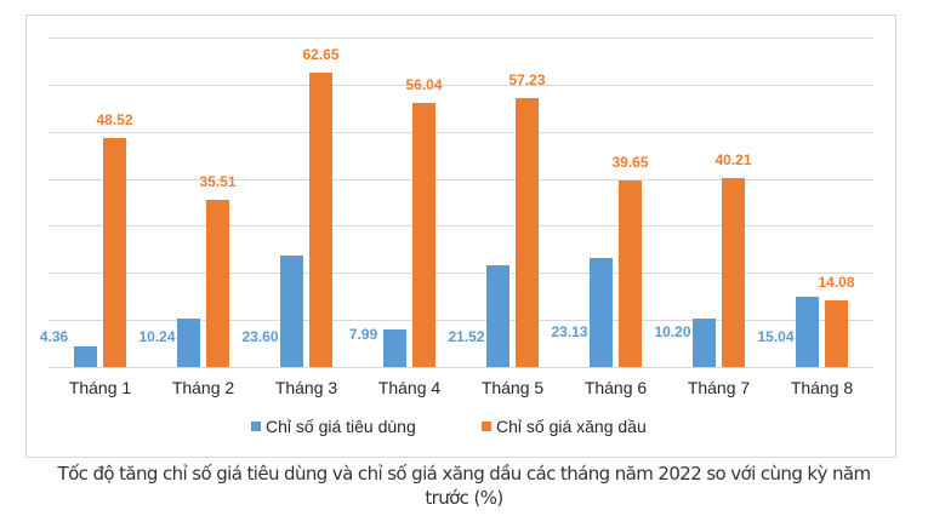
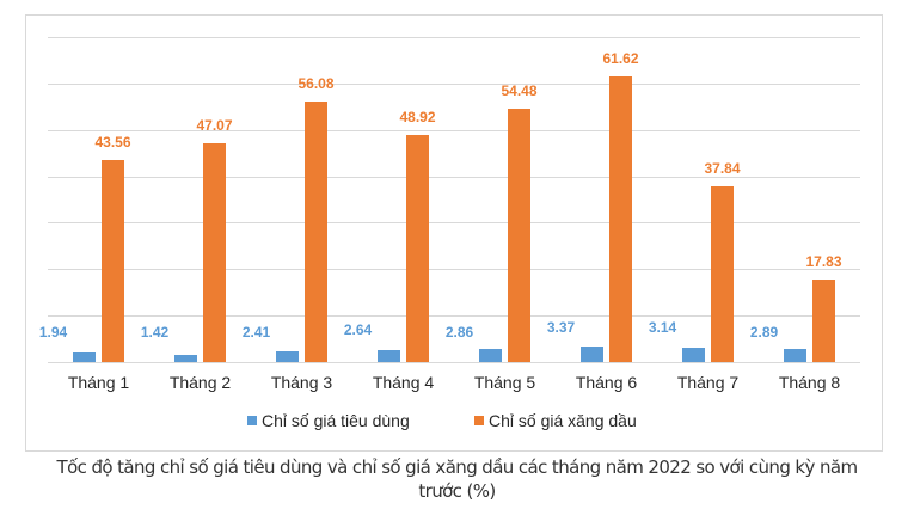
Chỉ số giá tiêu dùng/Tháng 1: 4.36 -> 1.94
Chỉ số giá xăng dầu/Tháng 1: 48.52 -> 43.56
Chỉ số giá tiêu dùng/Tháng 2: 10.24 -> 1.42
Chỉ số giá xăng dầu/Tháng 2: 35.51 -> 47.07
Chỉ số giá tiêu dùng/Tháng 3: 23.60 -> 2.41
Chỉ số giá xăng dầu/Tháng 3: 62.65 -> 56.08
Chỉ số giá tiêu dùng/Tháng 4: 7.99 -> 2.64
Chỉ số giá xăng dầu/Tháng 4: 56.04 -> 48.92
Chỉ số giá tiêu dùng/Tháng 5: 21.52 -> 2.86
Chỉ số giá xăng dầu/Tháng 5: 57.23 -> 54.48
Chỉ số giá tiêu dùng/Tháng 6: 23.13 -> 3.37
Chỉ số giá xăng dầu/Tháng 6: 39.65 -> 61.62
Chỉ số giá tiêu dùng/Tháng 7: 10.20 -> 3.14
Chỉ số giá xăng dầu/Tháng 7: 40.21 -> 37.84
Chỉ số giá tiêu dùng/Tháng 8: 15.04 -> 2.89
Chỉ số giá xăng dầu/Tháng 8: 14.08 -> 17.83
